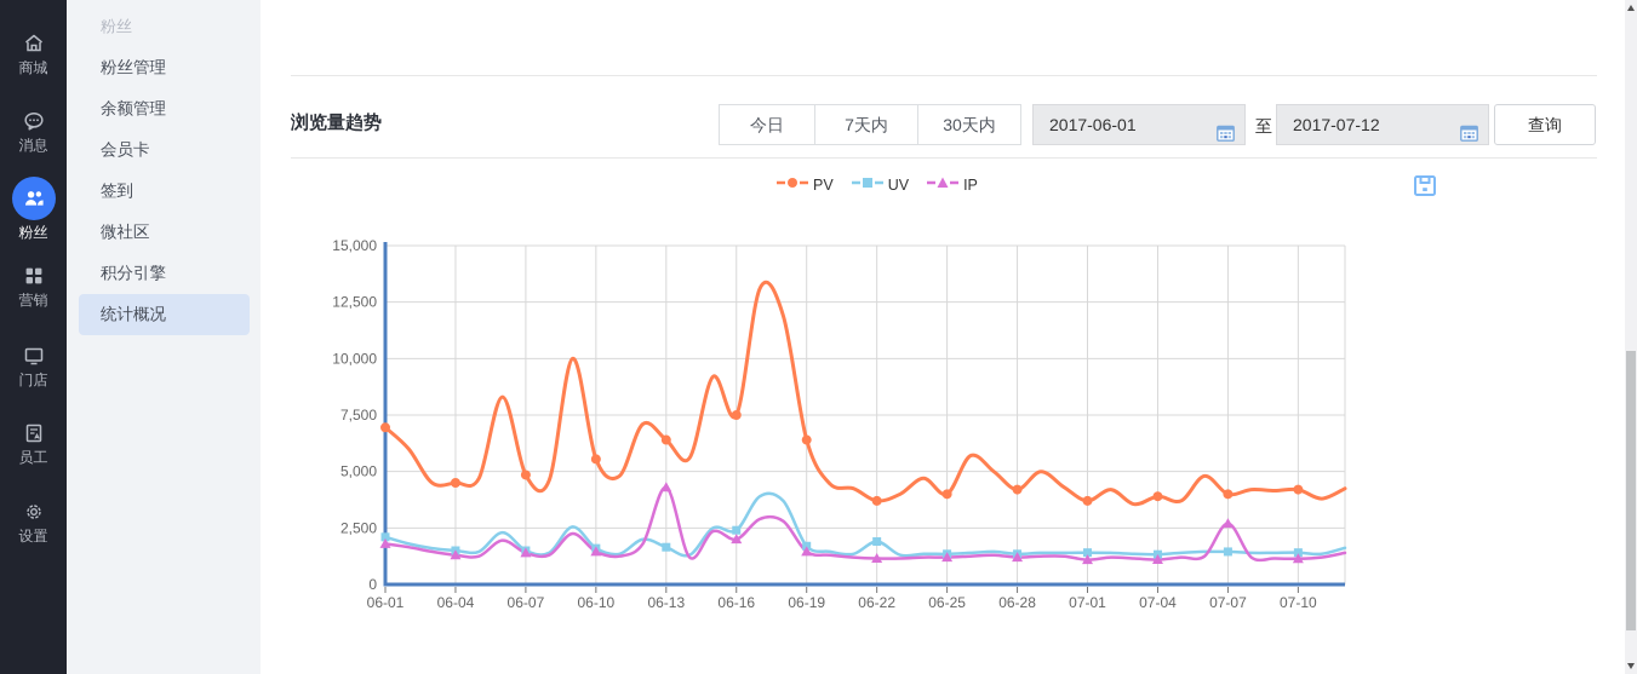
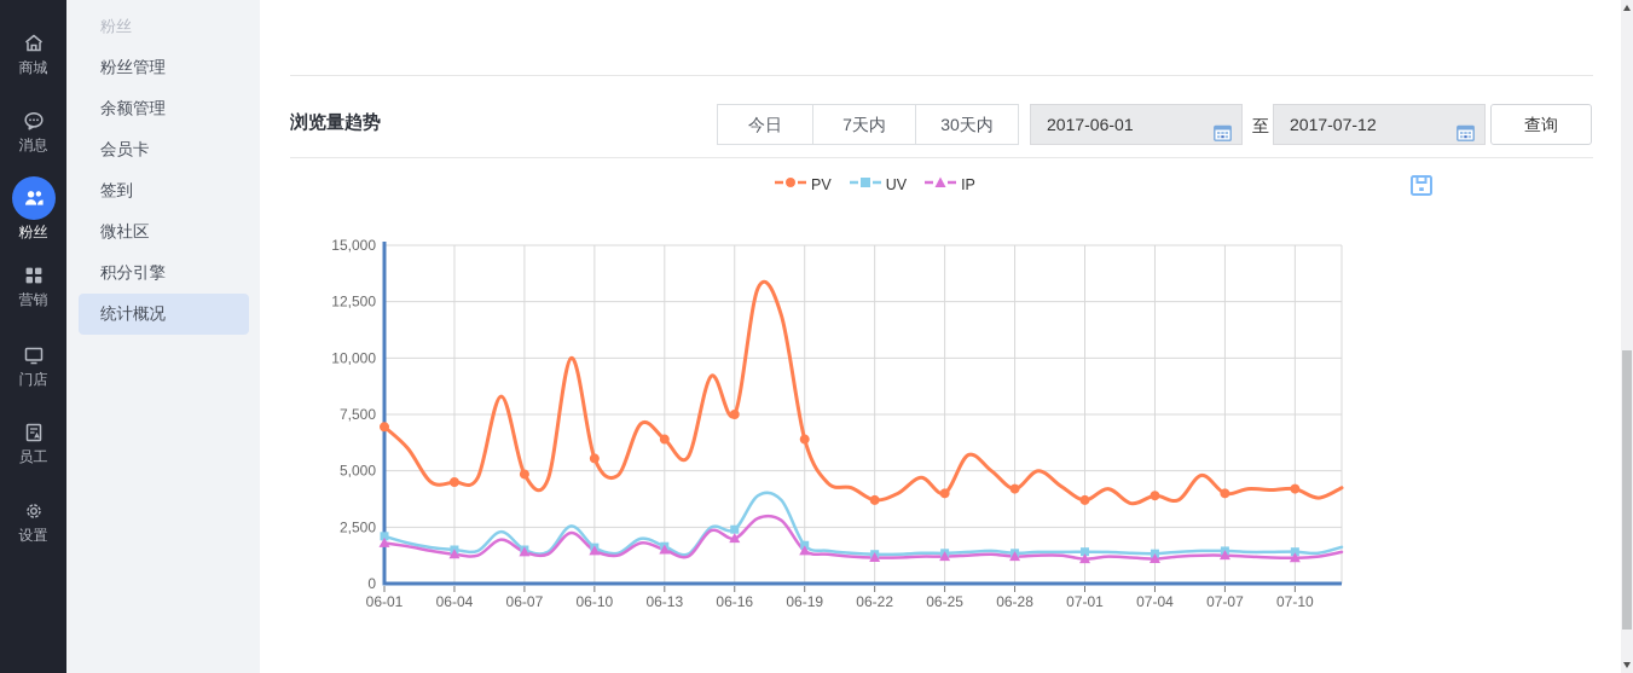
IP/06-13: 4300 -> 1500
UV/06-22: 1900 -> 1300
IP/07-07: 2700 -> 1200
